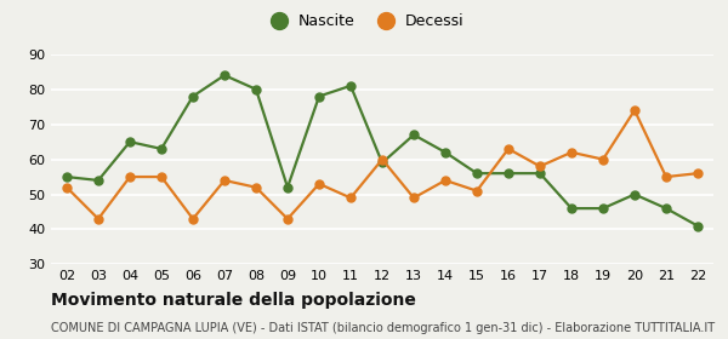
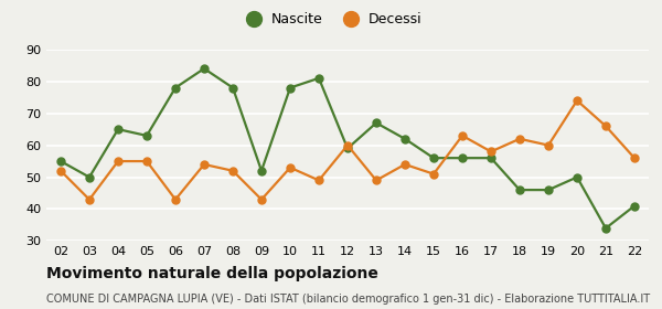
Nascite/03: 54 -> 50
Nascite/08: 80 -> 78
Nascite/21: 46 -> 34
Decessi/21: 55 -> 66
